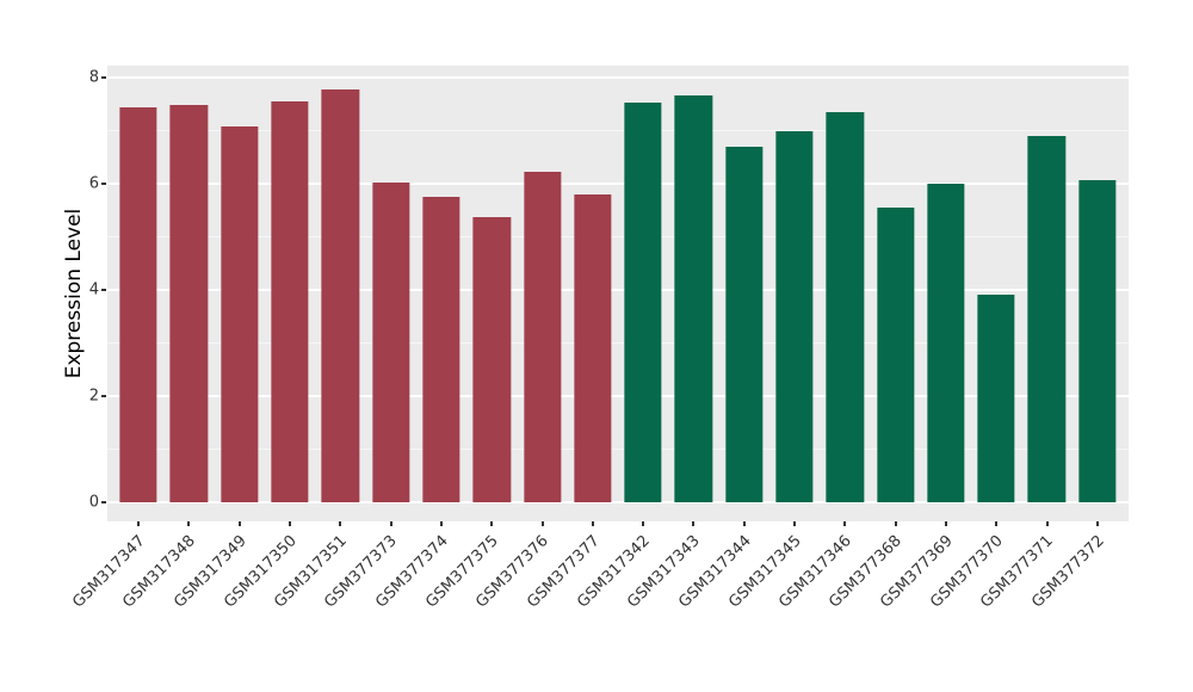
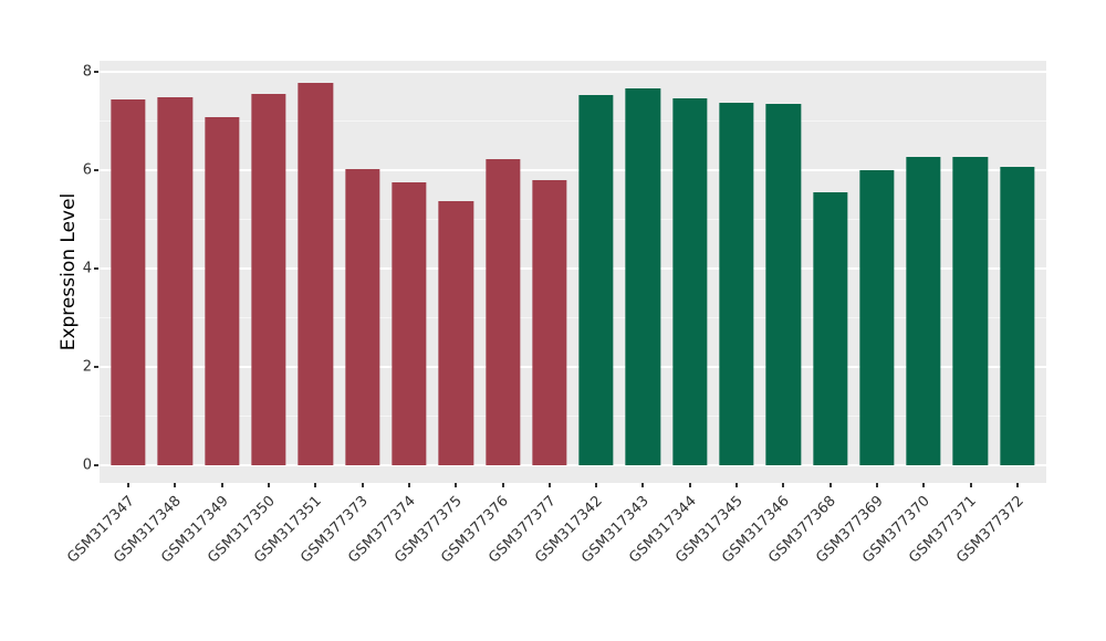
GSM317344: 6.7 -> 7.5
GSM317345: 7.0 -> 7.4
GSM377370: 3.9 -> 6.3
GSM377371: 6.9 -> 6.3
